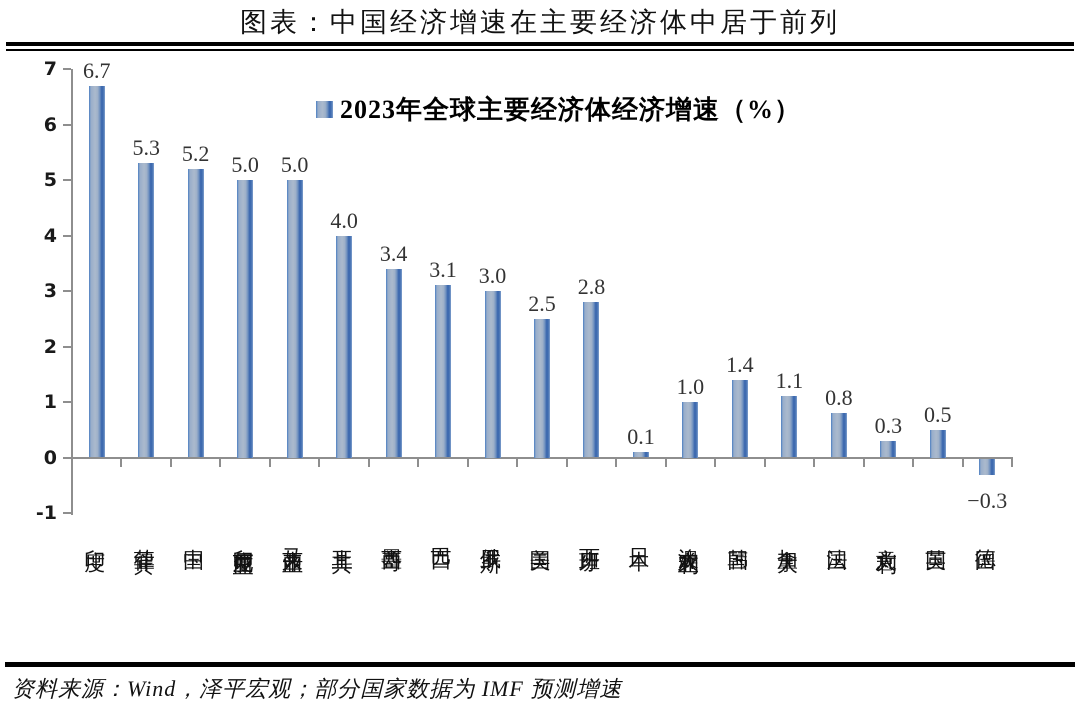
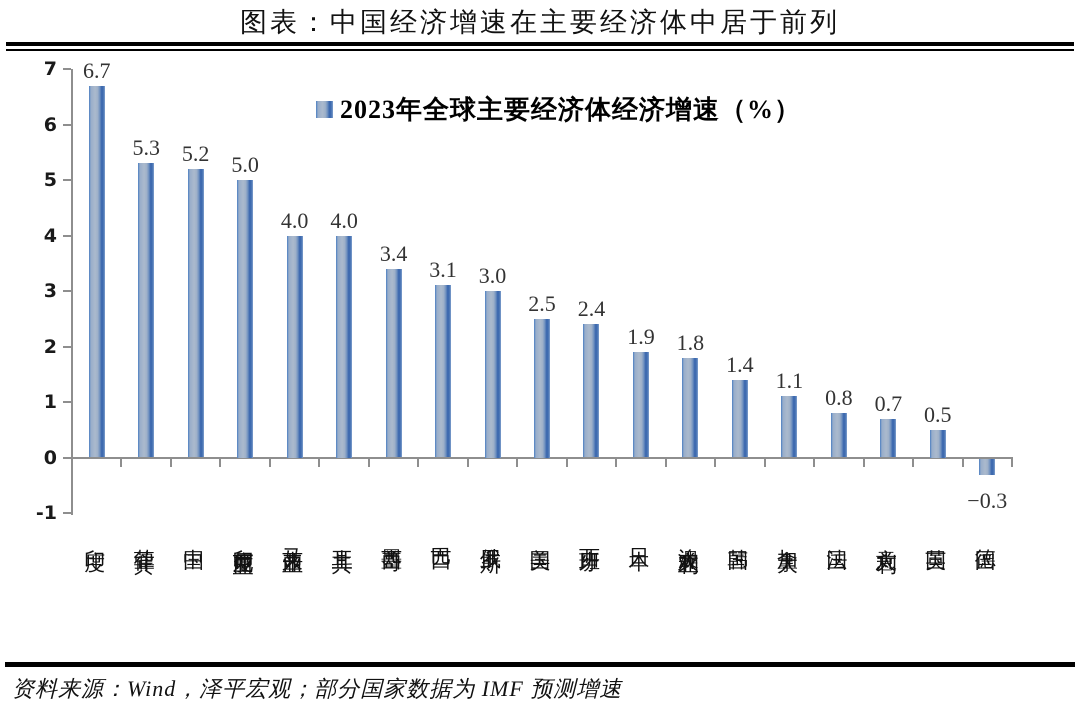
马来西亚: 5.0 -> 4.0
西班牙: 2.8 -> 2.4
日本: 0.1 -> 1.9
澳大利亚: 1.0 -> 1.8
意大利: 0.3 -> 0.7
